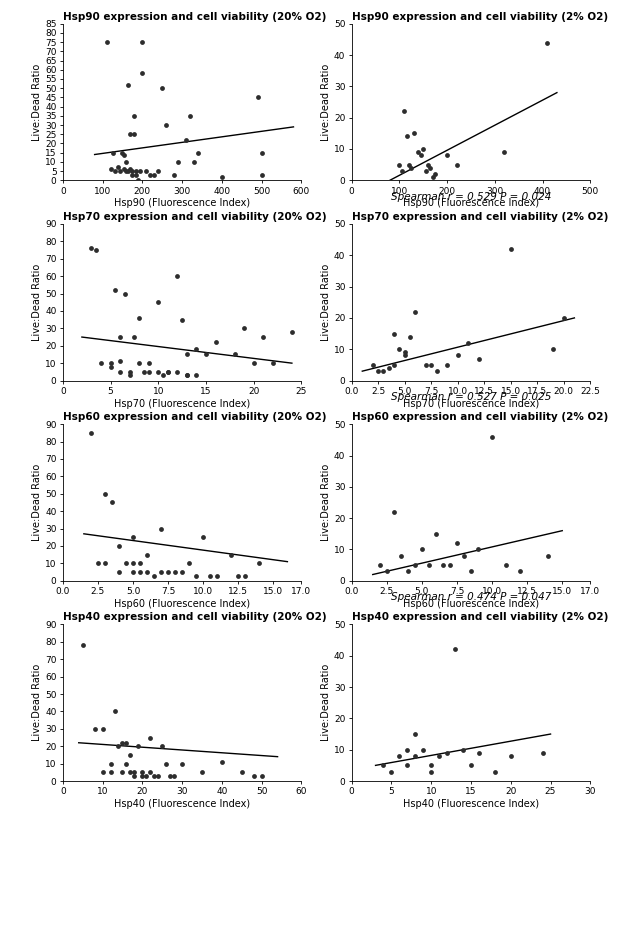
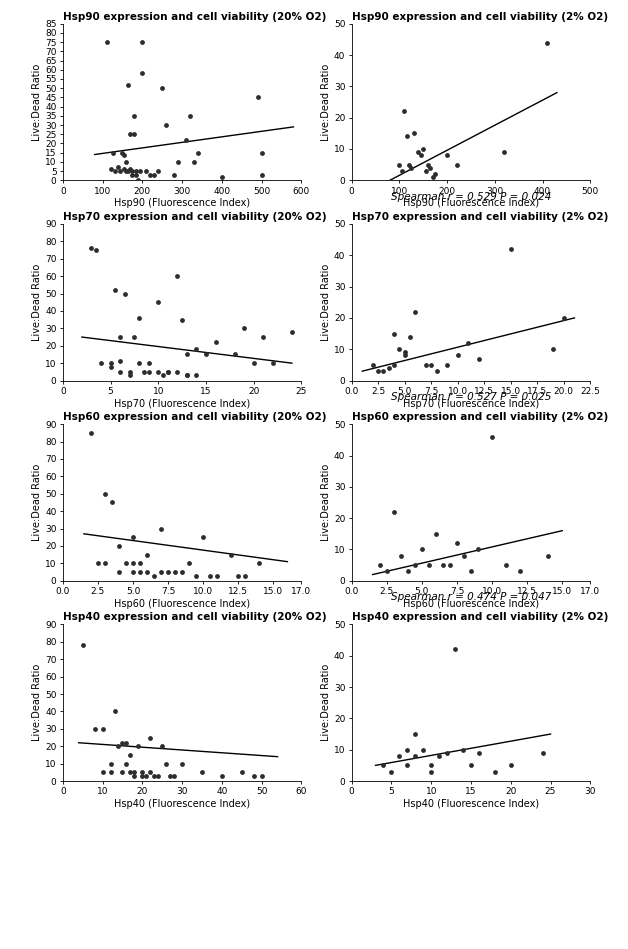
Hsp40 expression and cell viability (20% O2)/40: 11 -> 3
Hsp40 expression and cell viability (2% O2)/20: 8 -> 5
